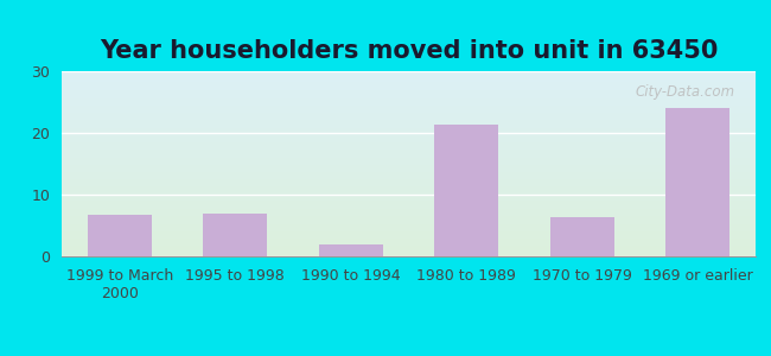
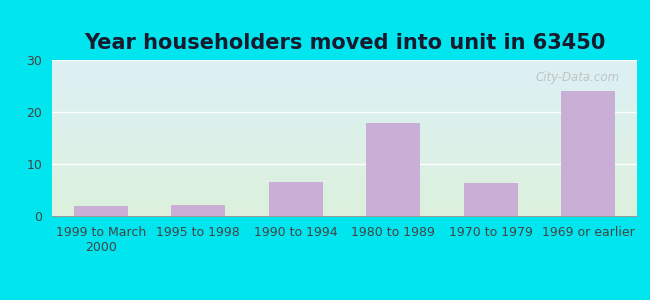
1999 to March 2000: 6.8 -> 2.0
1995 to 1998: 7.0 -> 2.2
1990 to 1994: 2.0 -> 6.5
1980 to 1989: 21.4 -> 17.8
